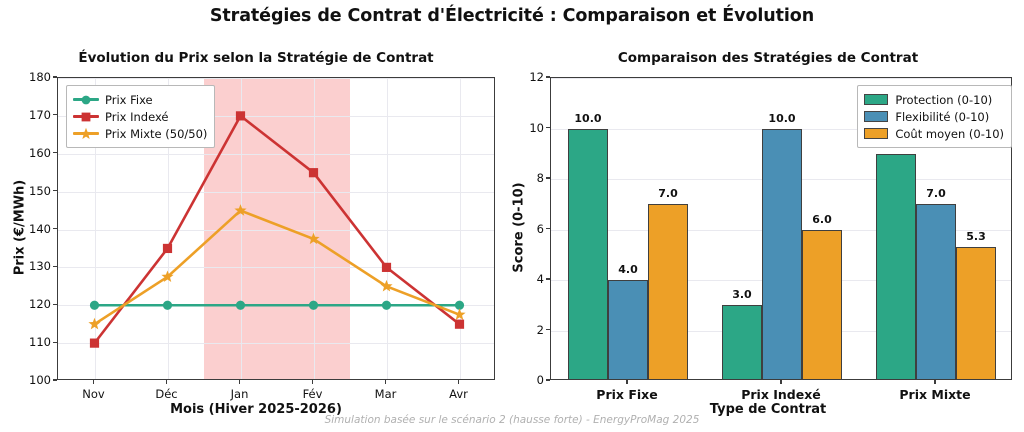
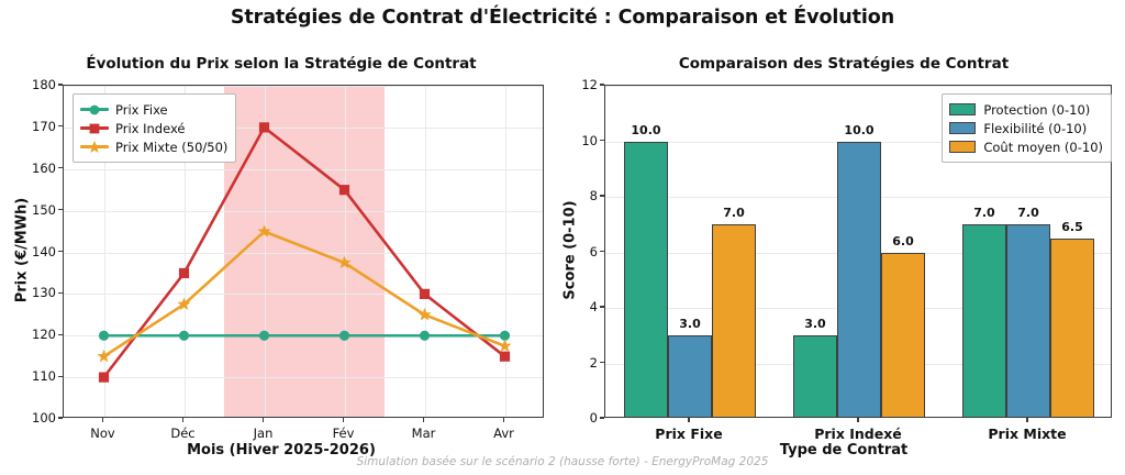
Comparaison des Stratégies de Contrat/Flexibilité (0-10)/Prix Fixe: 4.0 -> 3.0
Comparaison des Stratégies de Contrat/Protection (0-10)/Prix Mixte: 9.0 -> 7.0
Comparaison des Stratégies de Contrat/Coût moyen (0-10)/Prix Mixte: 5.3 -> 6.5
